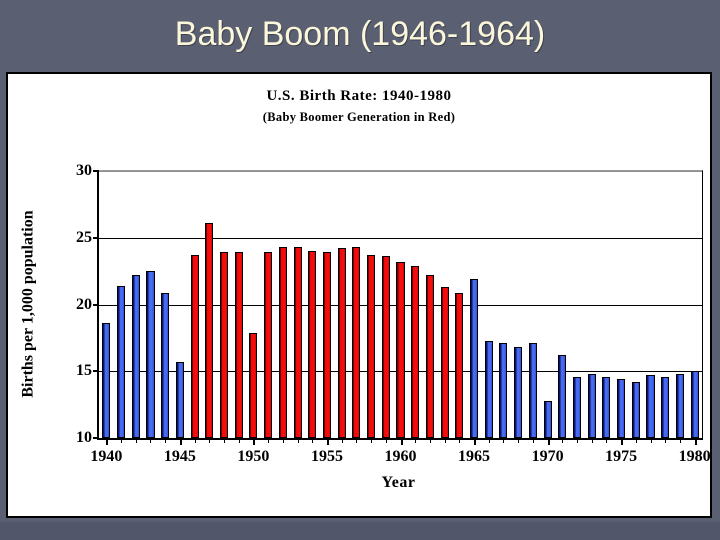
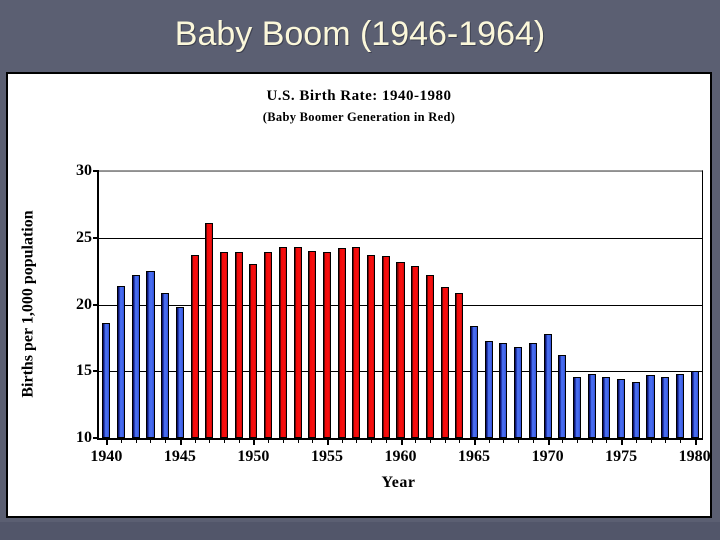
1945: 15.7 -> 19.8
1950: 17.9 -> 23.0
1965: 21.9 -> 18.4
1970: 12.8 -> 17.8
